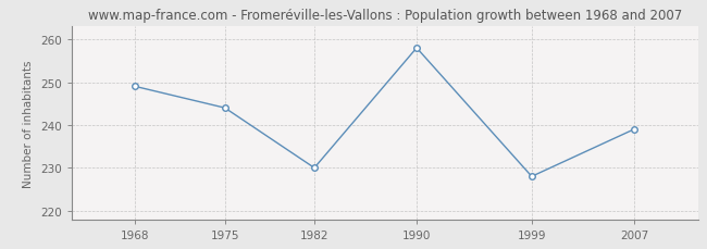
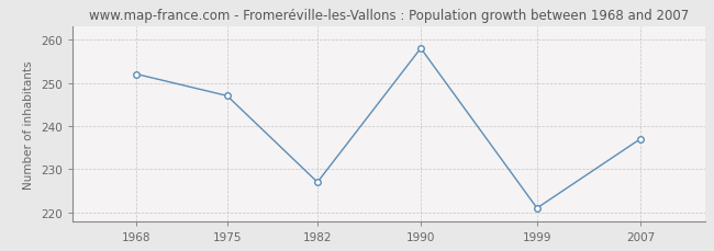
1968: 249 -> 252
1975: 244 -> 247
1982: 230 -> 227
1999: 228 -> 221
2007: 239 -> 237
